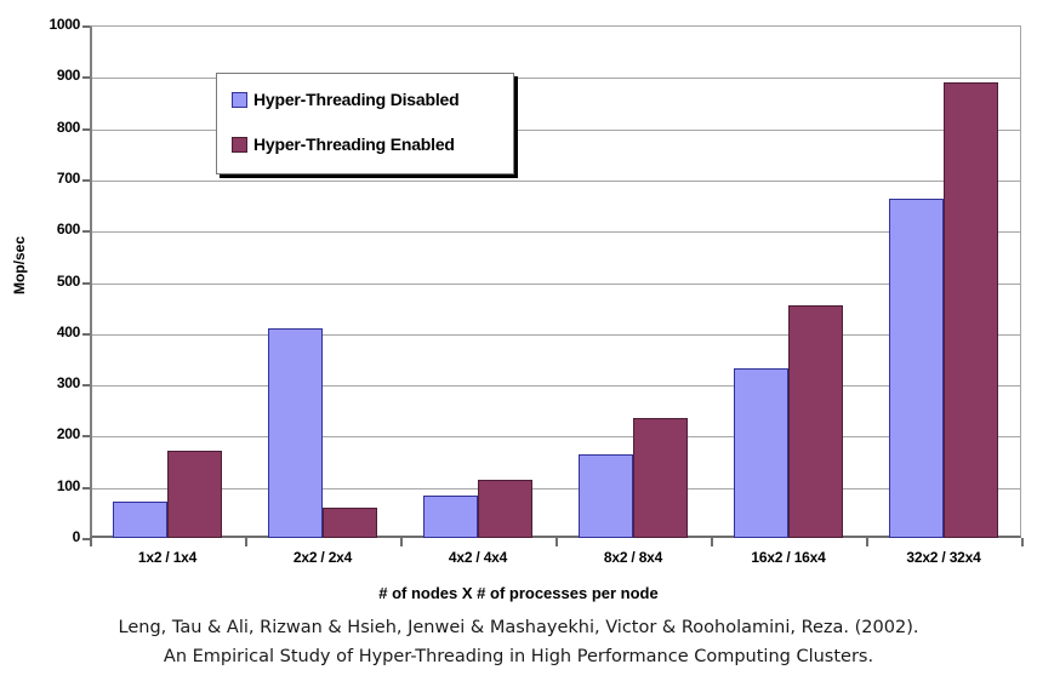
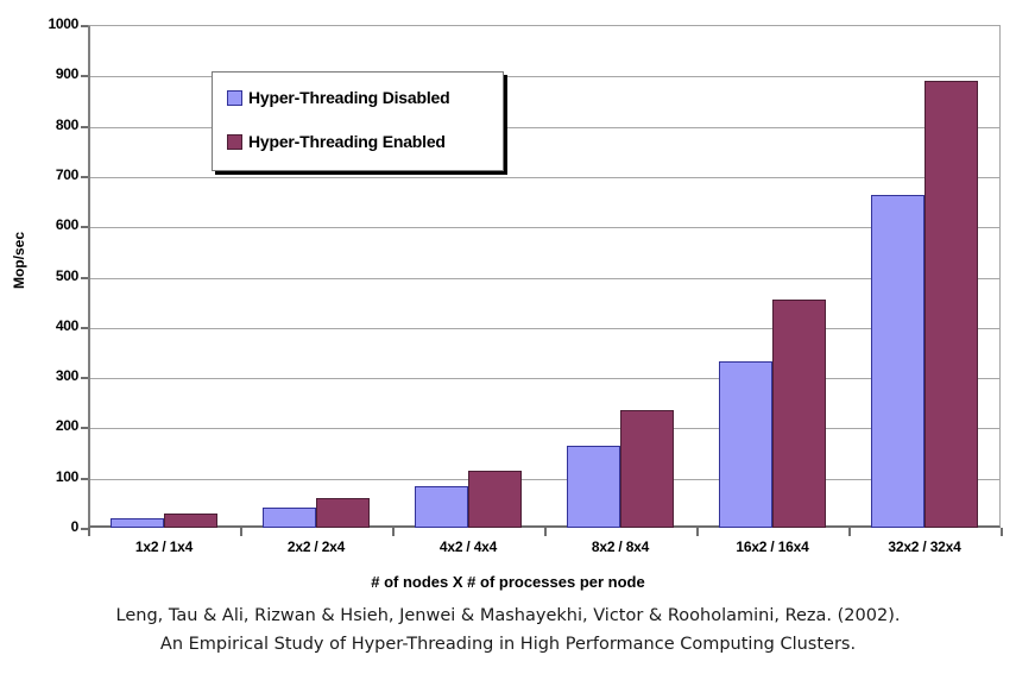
Hyper-Threading Disabled/1x2 / 1x4: 70 -> 20
Hyper-Threading Enabled/1x2 / 1x4: 170 -> 30
Hyper-Threading Disabled/2x2 / 2x4: 410 -> 40
